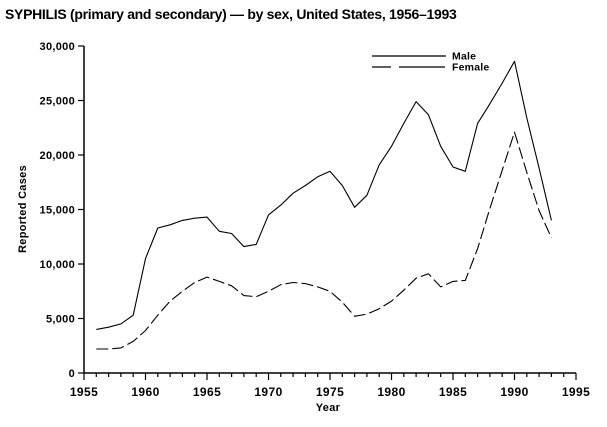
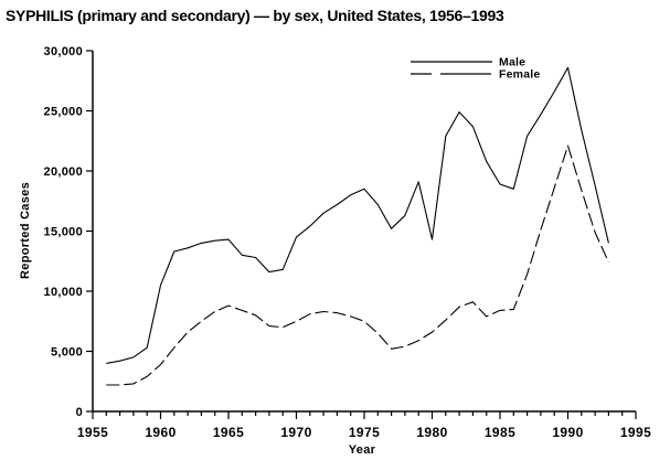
Male/1980: 20800 -> 14300
